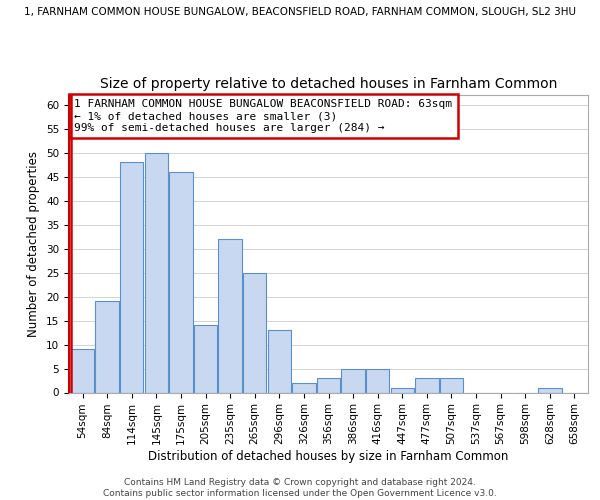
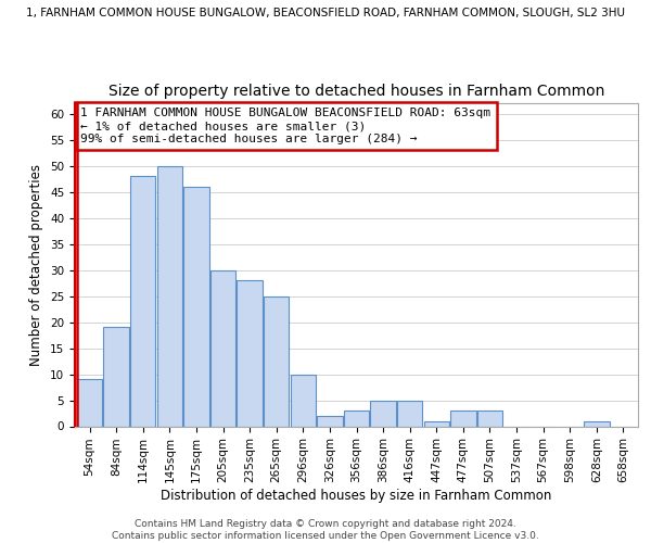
205sqm: 14 -> 30
235sqm: 32 -> 28
296sqm: 13 -> 10
